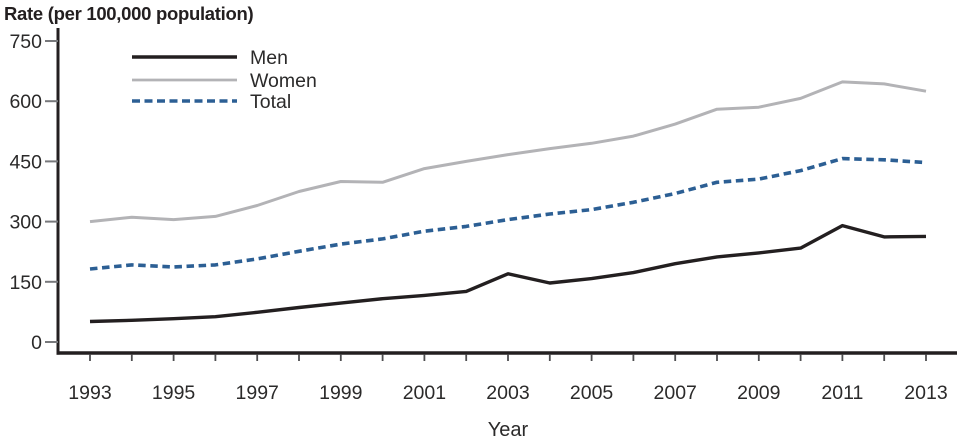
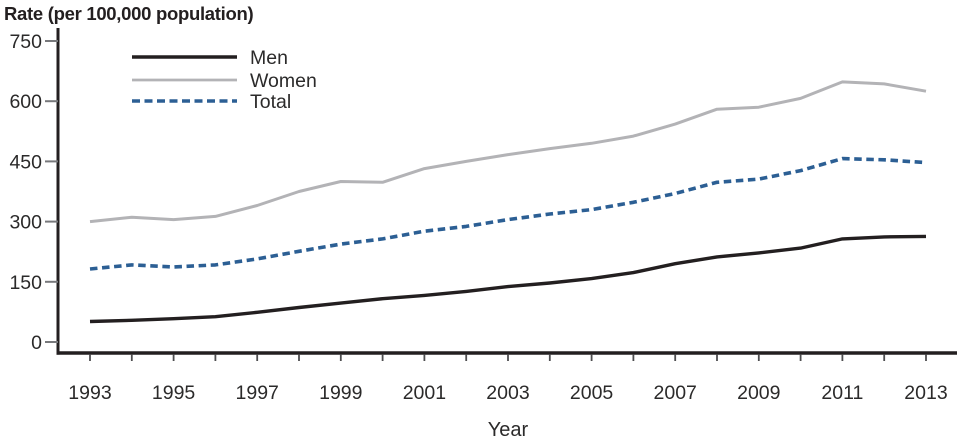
Men/2003: 170 -> 140
Men/2011: 290 -> 260
